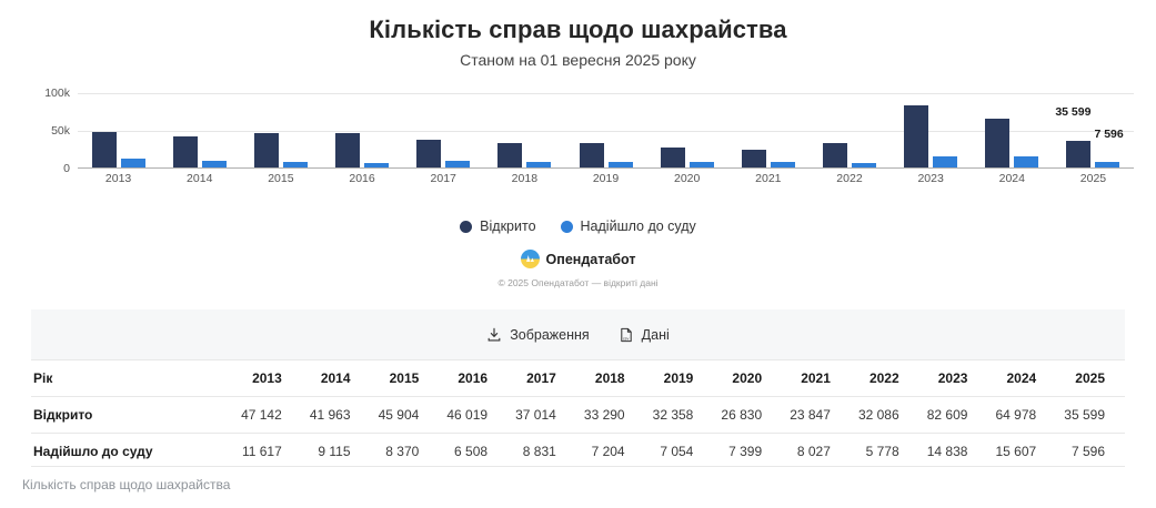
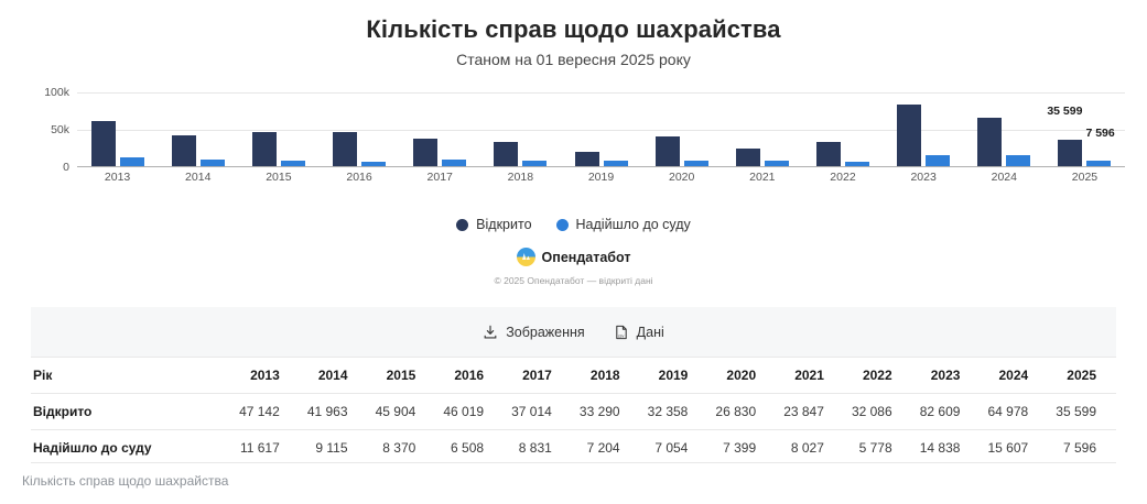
Відкрито/2013: 50k -> 60k
Відкрито/2019: 30k -> 20k
Відкрито/2020: 30k -> 40k
